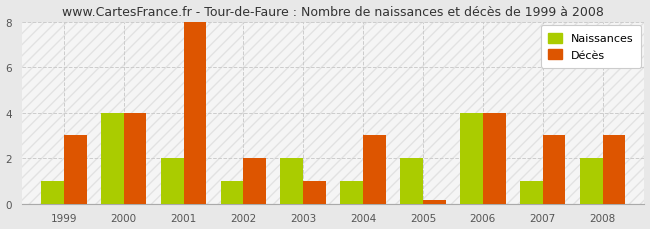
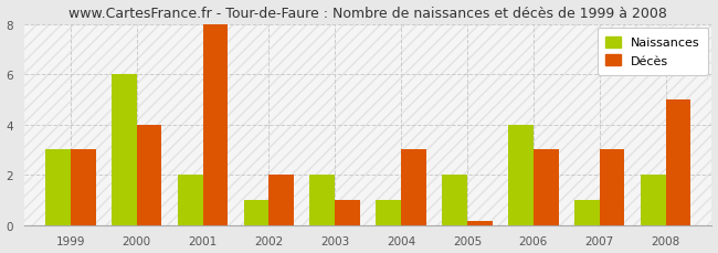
Naissances/1999: 1 -> 3
Naissances/2000: 4 -> 6
Décès/2006: 4.00 -> 3.00
Décès/2008: 3.00 -> 5.00
